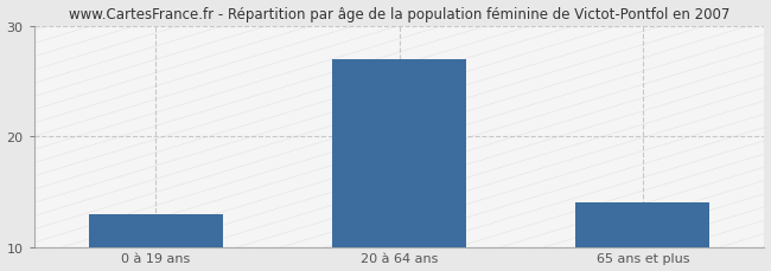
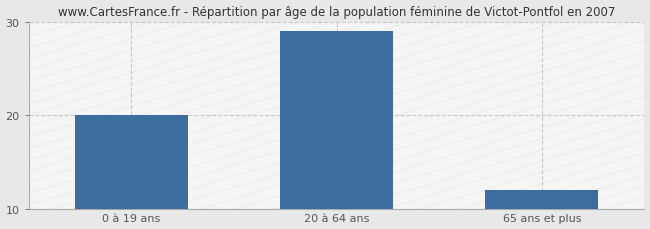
0 à 19 ans: 13 -> 20
20 à 64 ans: 27 -> 29
65 ans et plus: 14 -> 12
